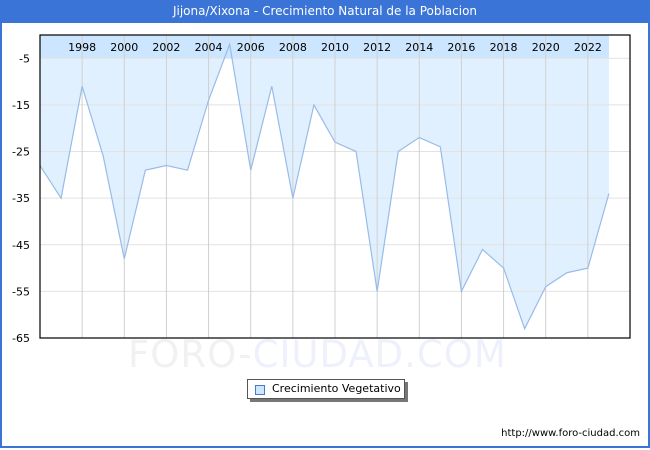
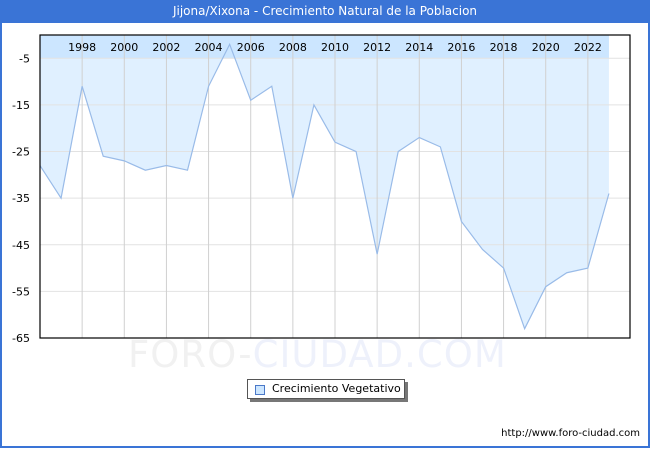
2000: -48 -> -27
2004: -14 -> -11
2006: -29 -> -14
2012: -55 -> -47
2016: -55 -> -40
